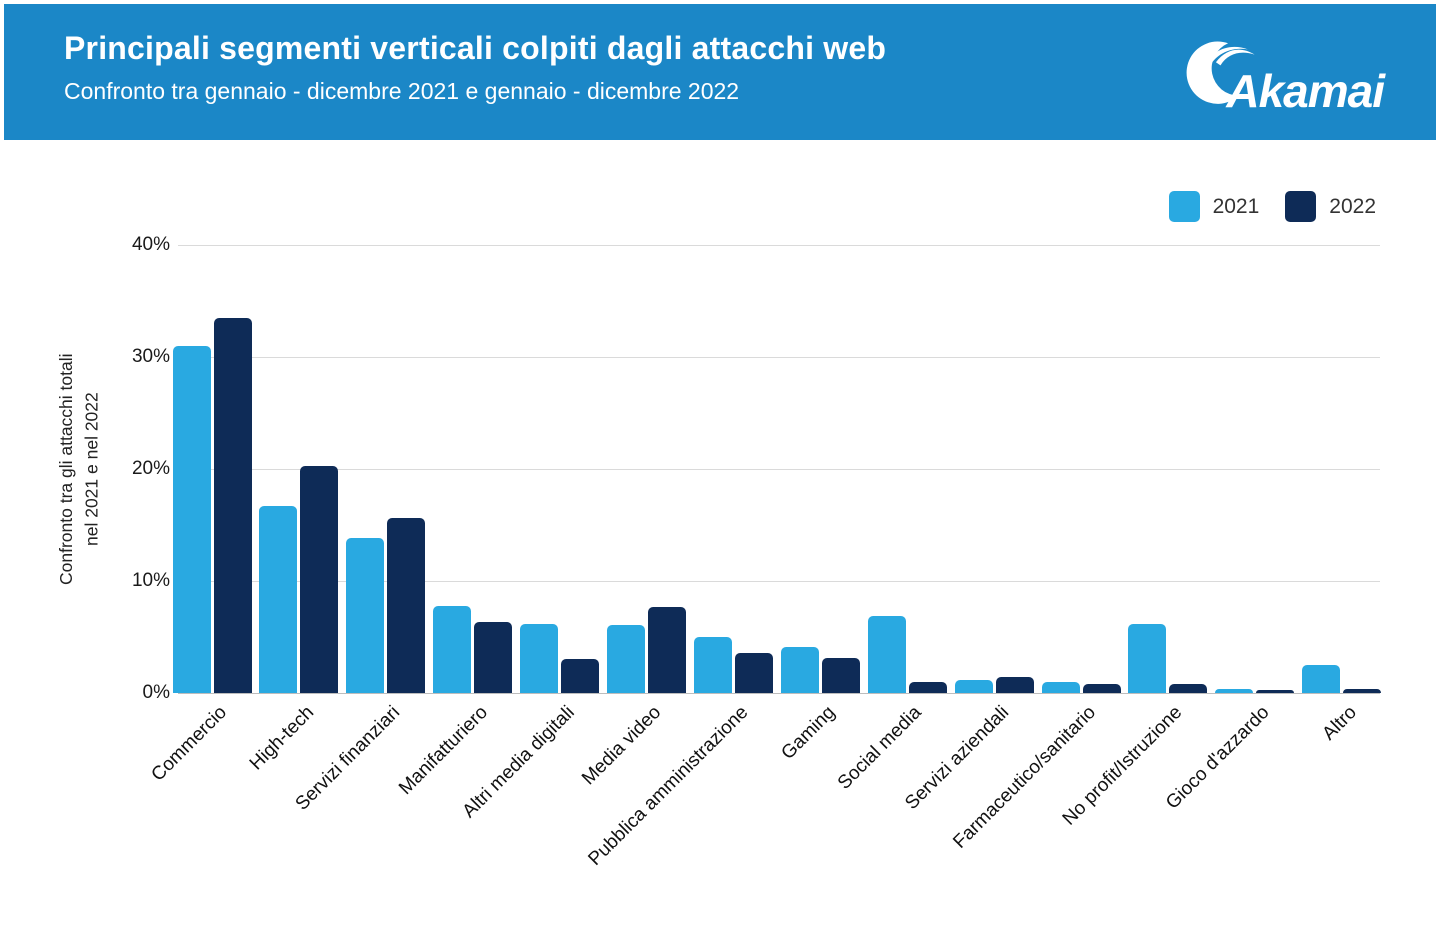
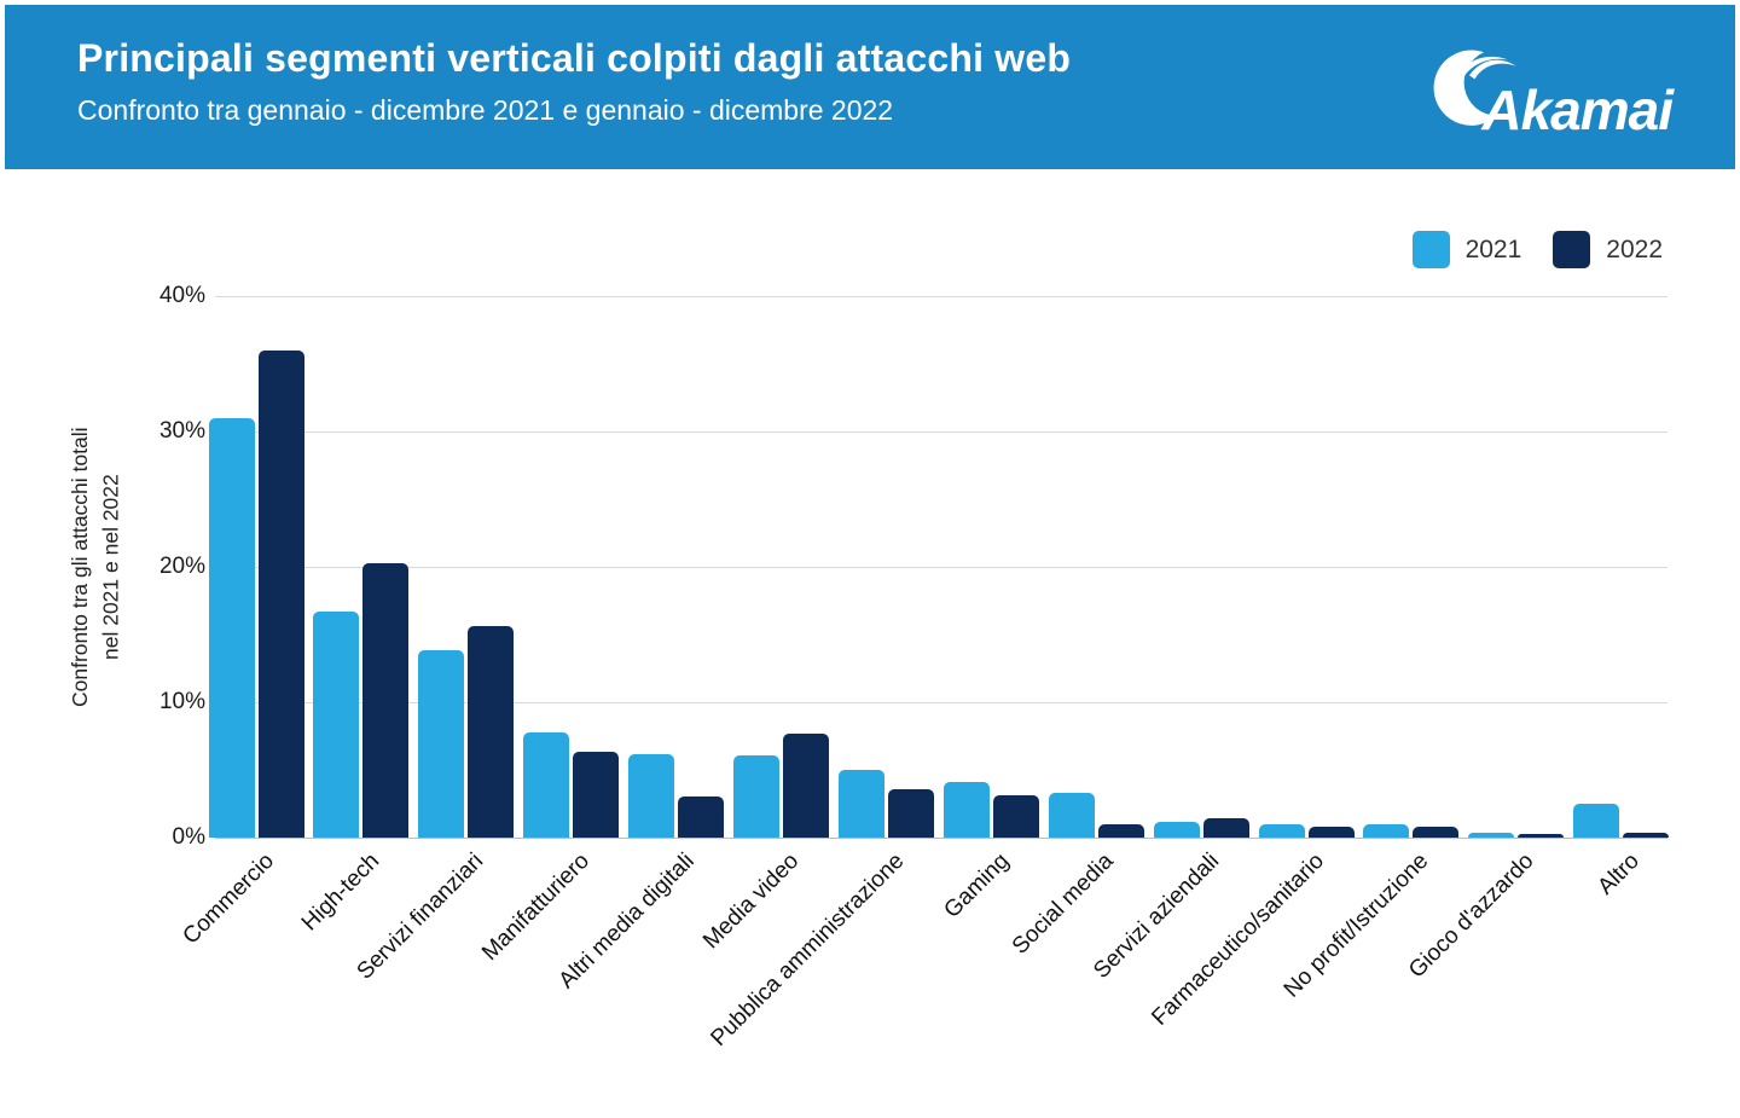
2022/Commercio: 33.5% -> 36.0%
2021/Social media: 6.9% -> 3.3%
2021/No profit/Istruzione: 6.2% -> 1.0%
